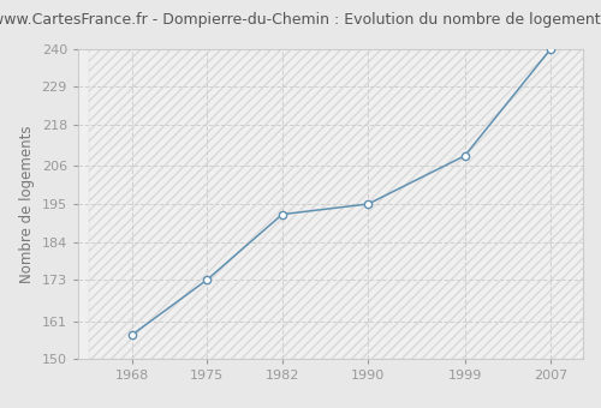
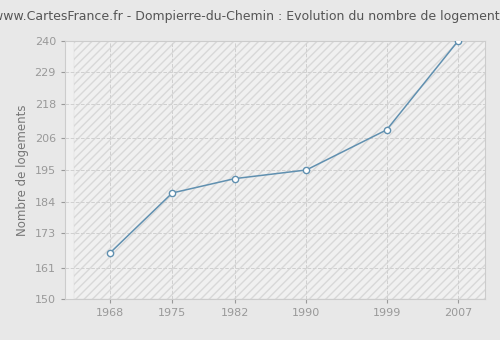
1968: 157 -> 166
1975: 173 -> 187
